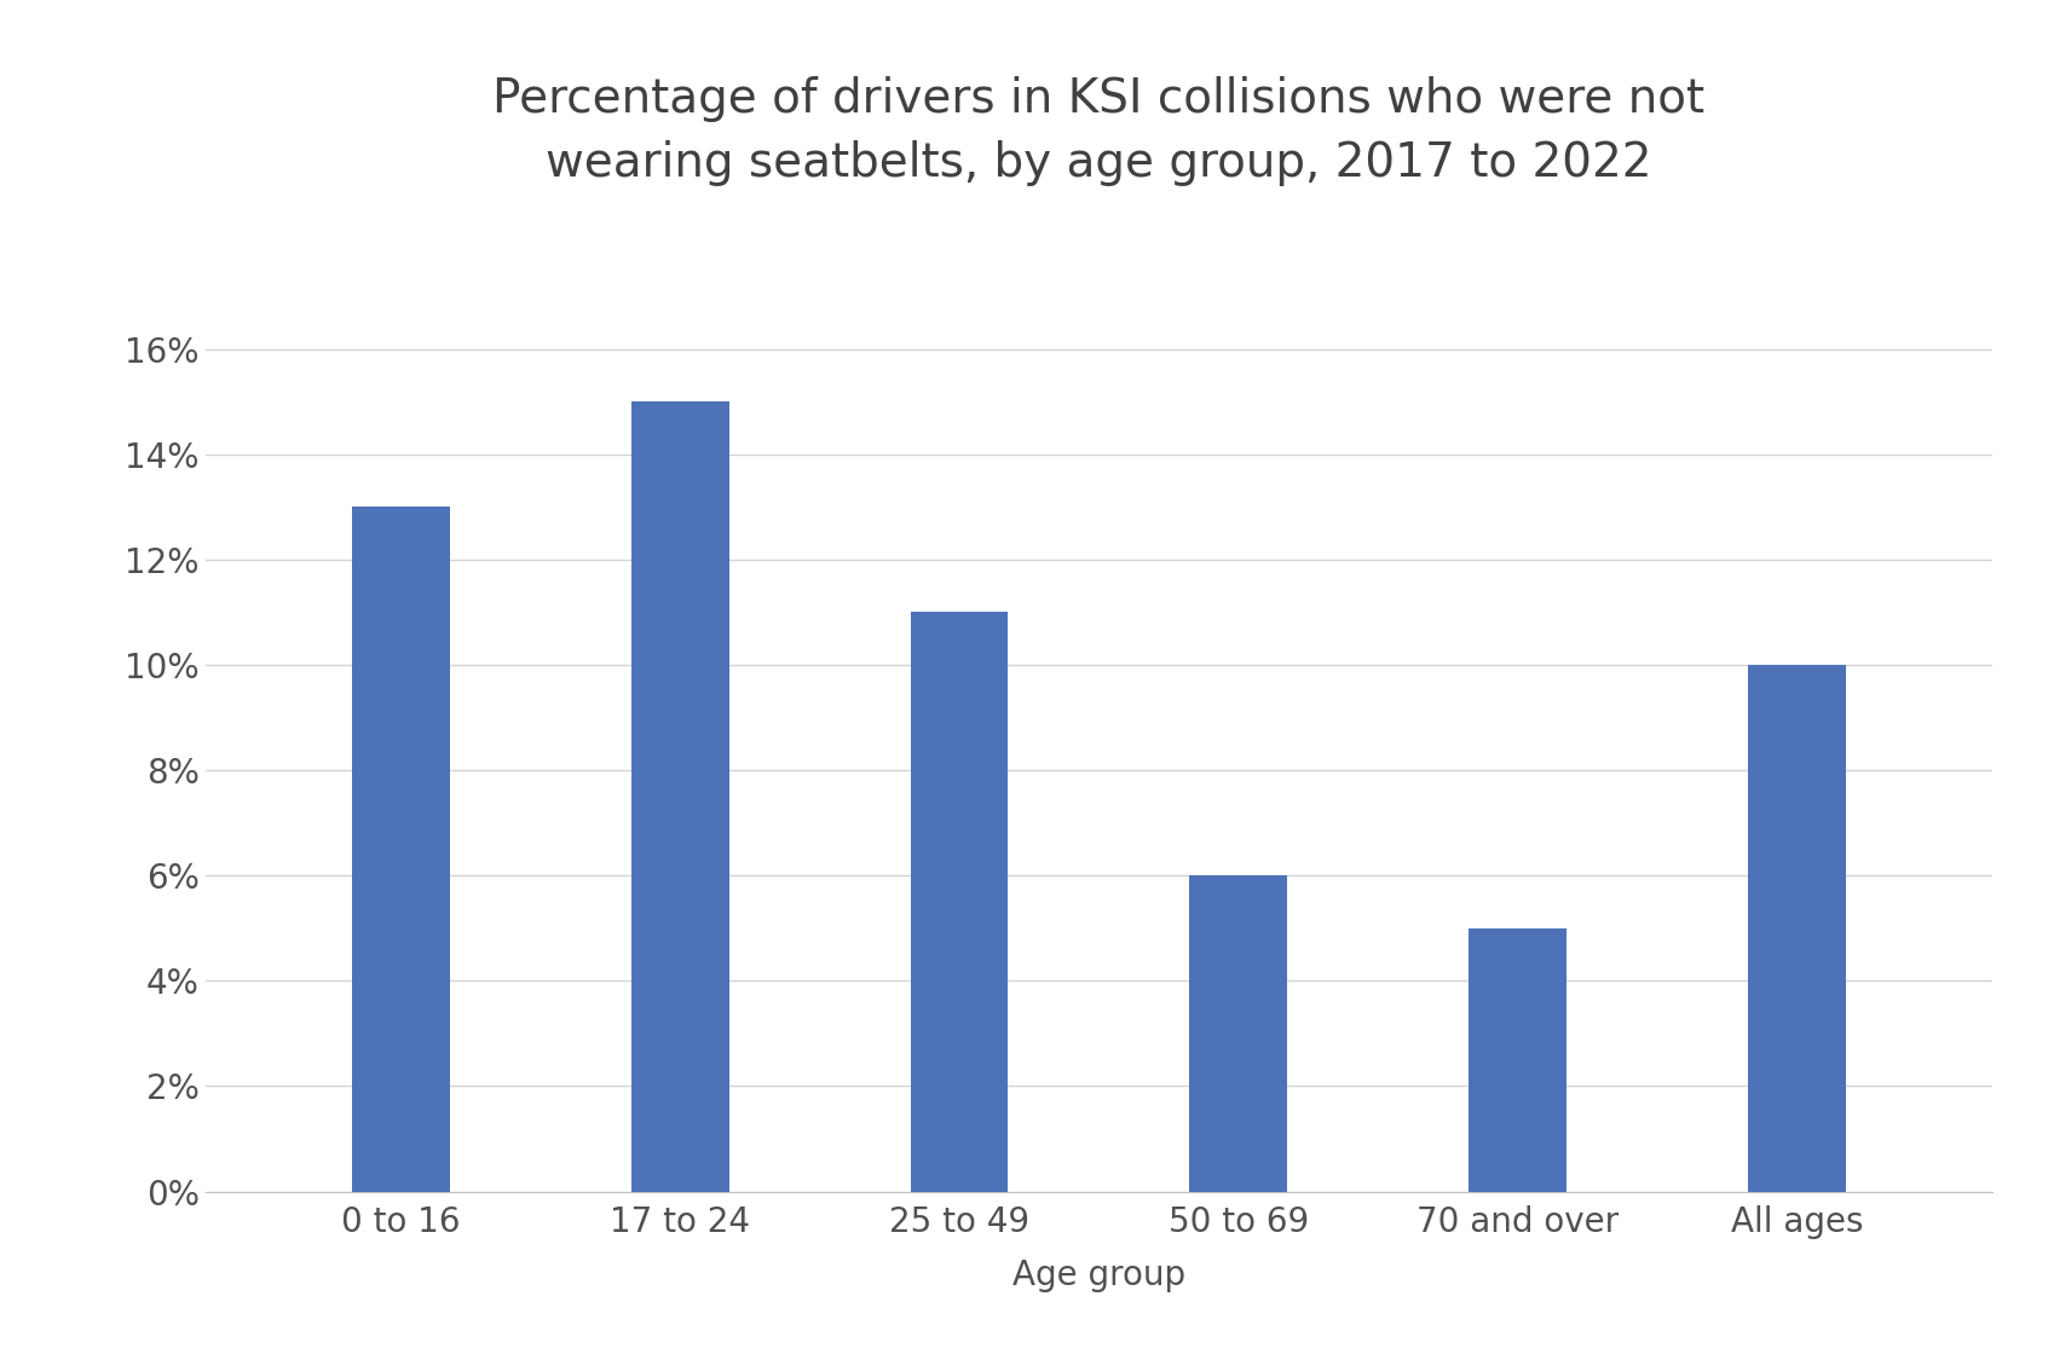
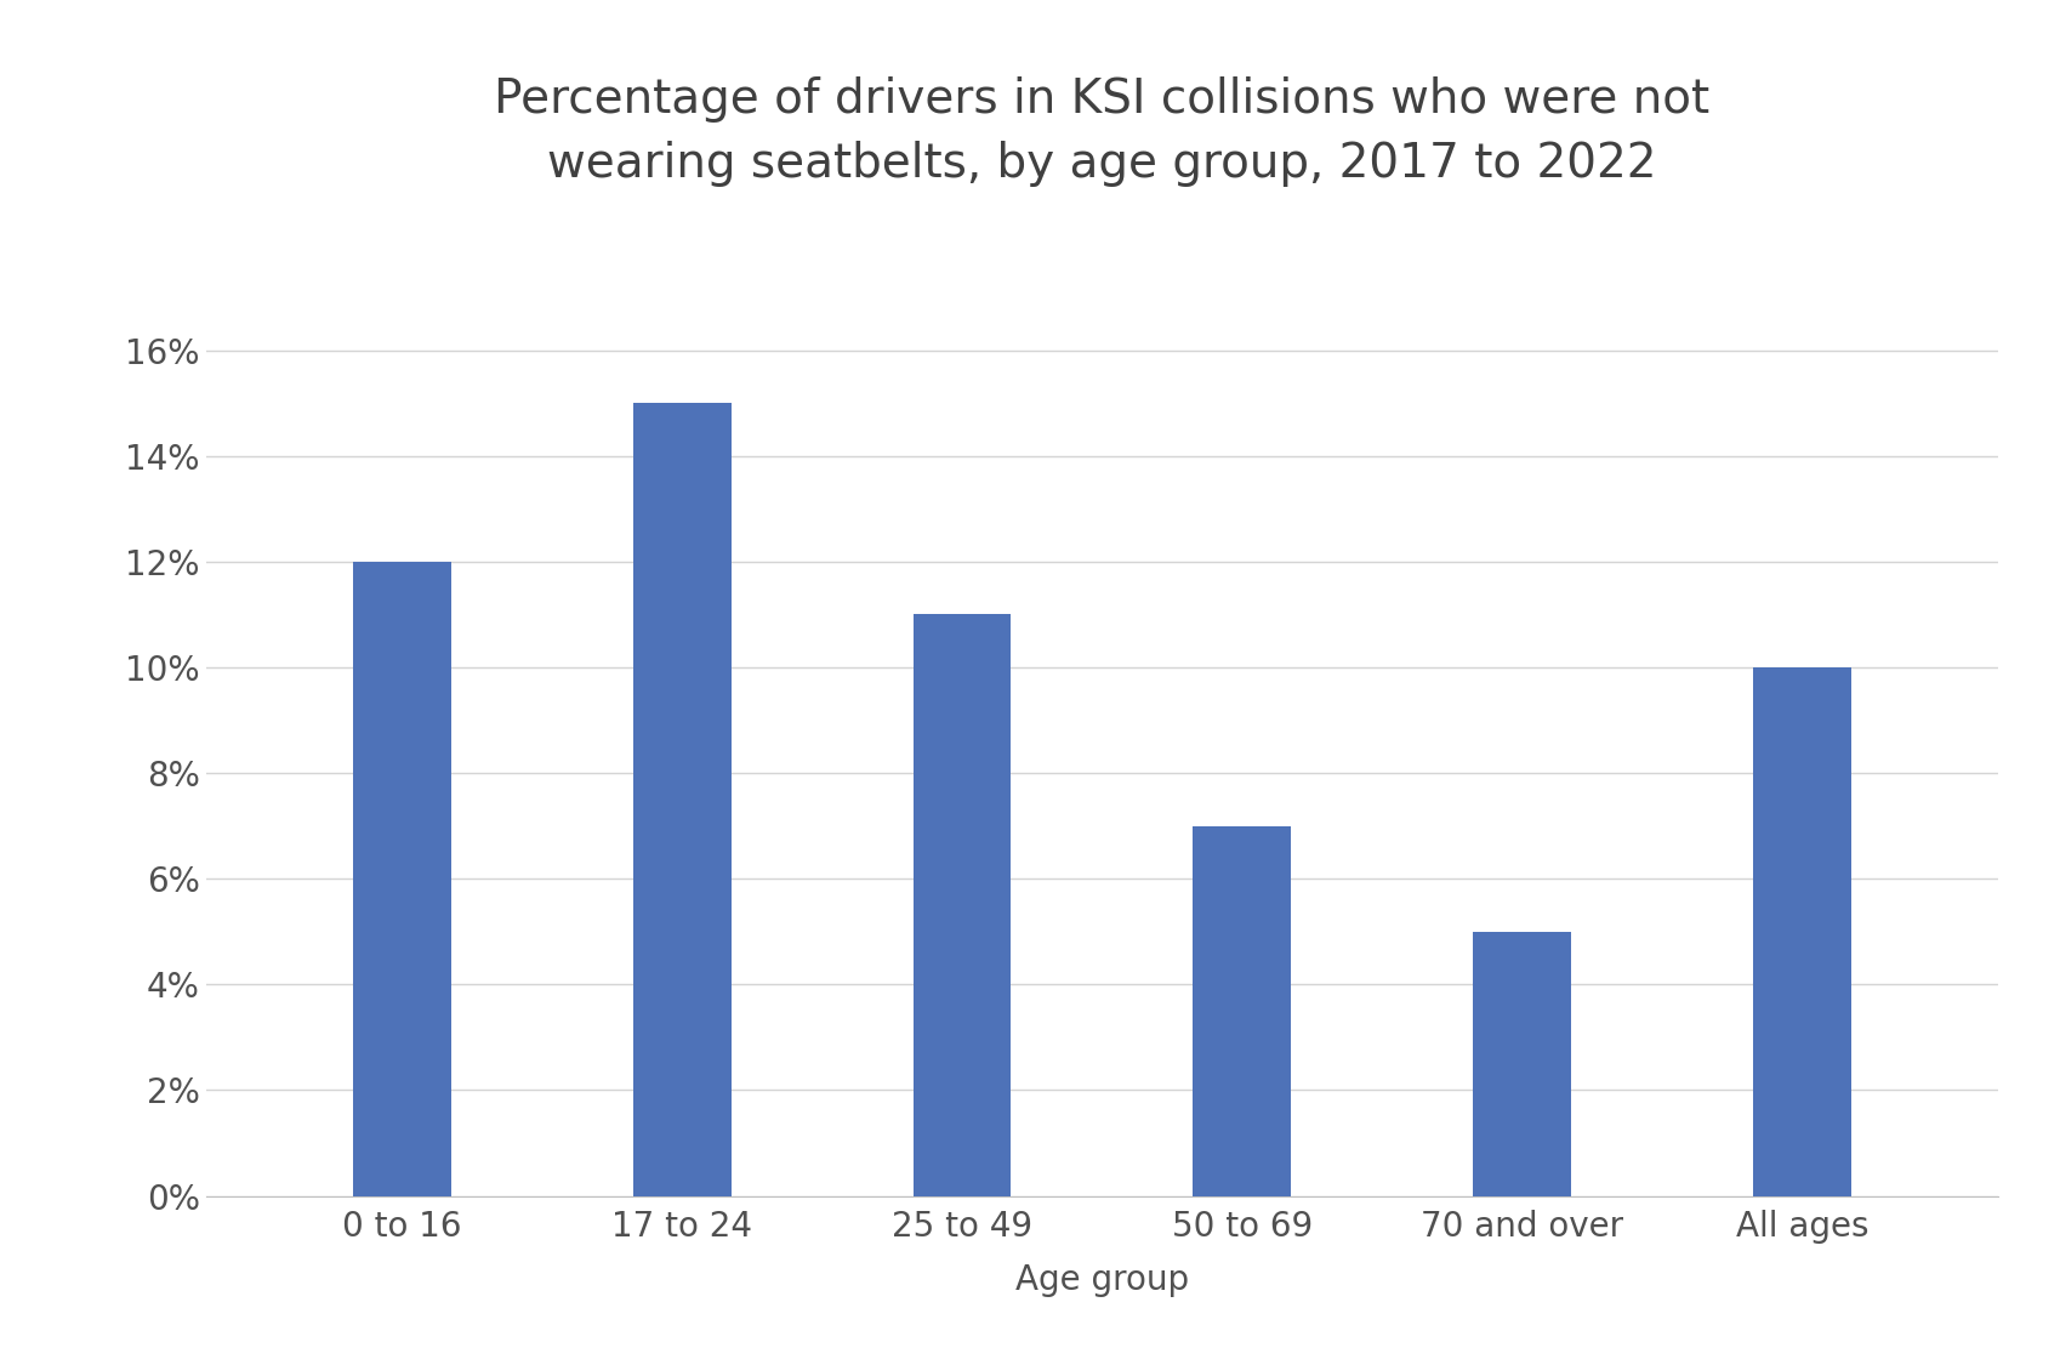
0 to 16: 13% -> 12%
50 to 69: 6% -> 7%
